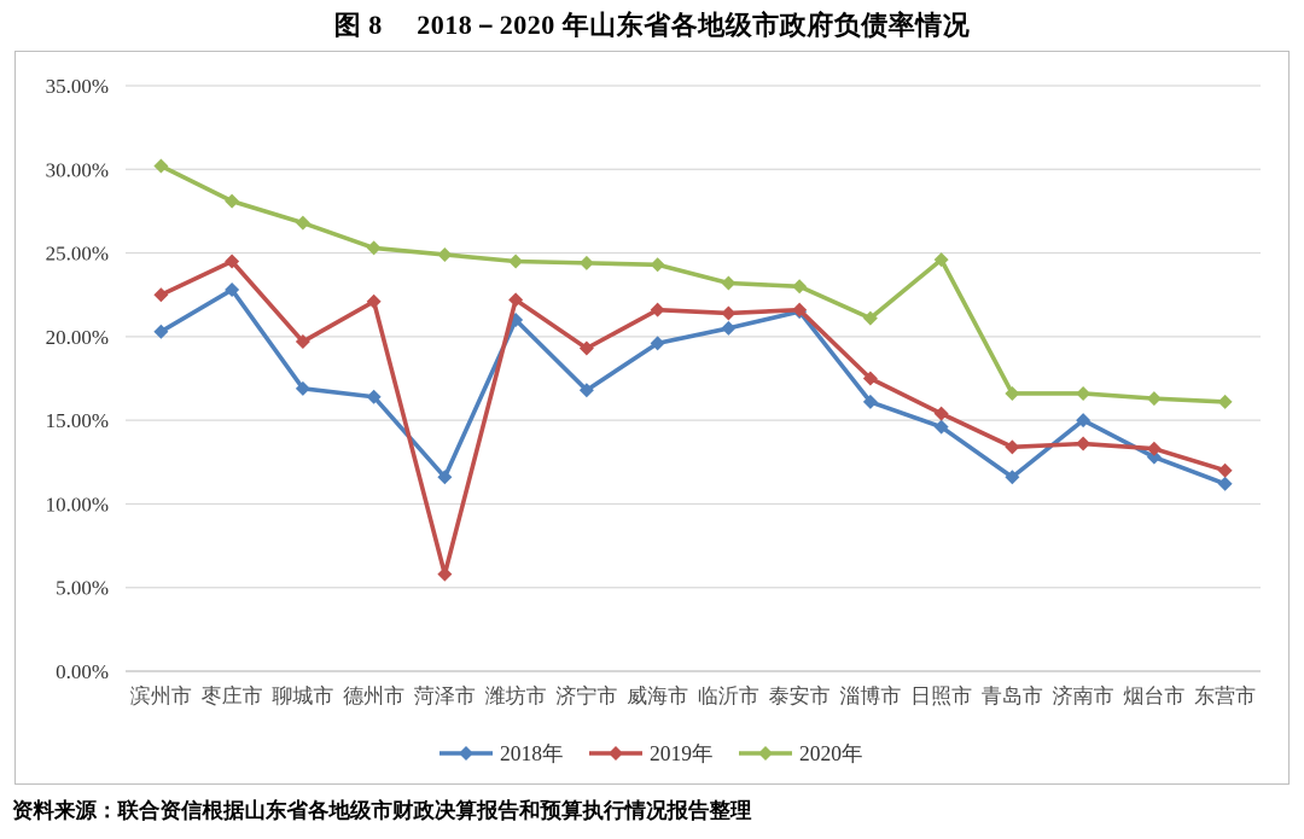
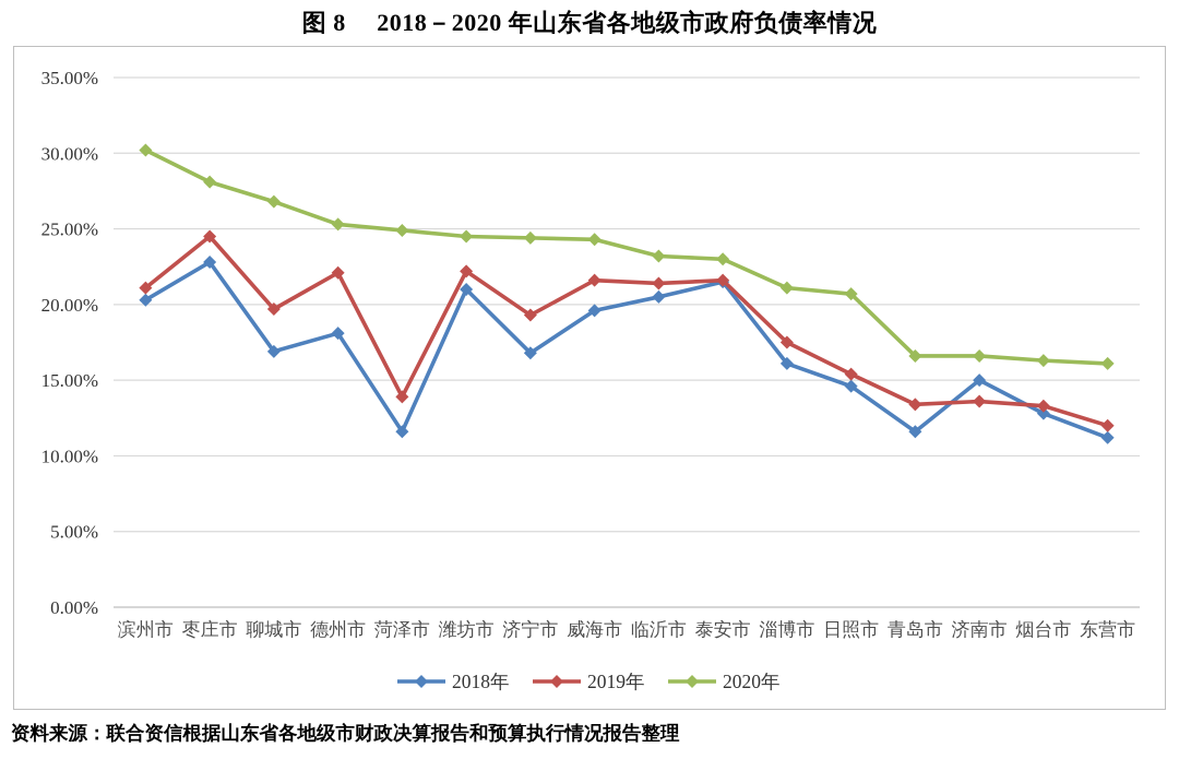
2019年/滨州市: 22.5% -> 21.1%
2018年/德州市: 16.4% -> 18.1%
2019年/菏泽市: 5.8% -> 13.9%
2020年/日照市: 24.6% -> 20.7%
